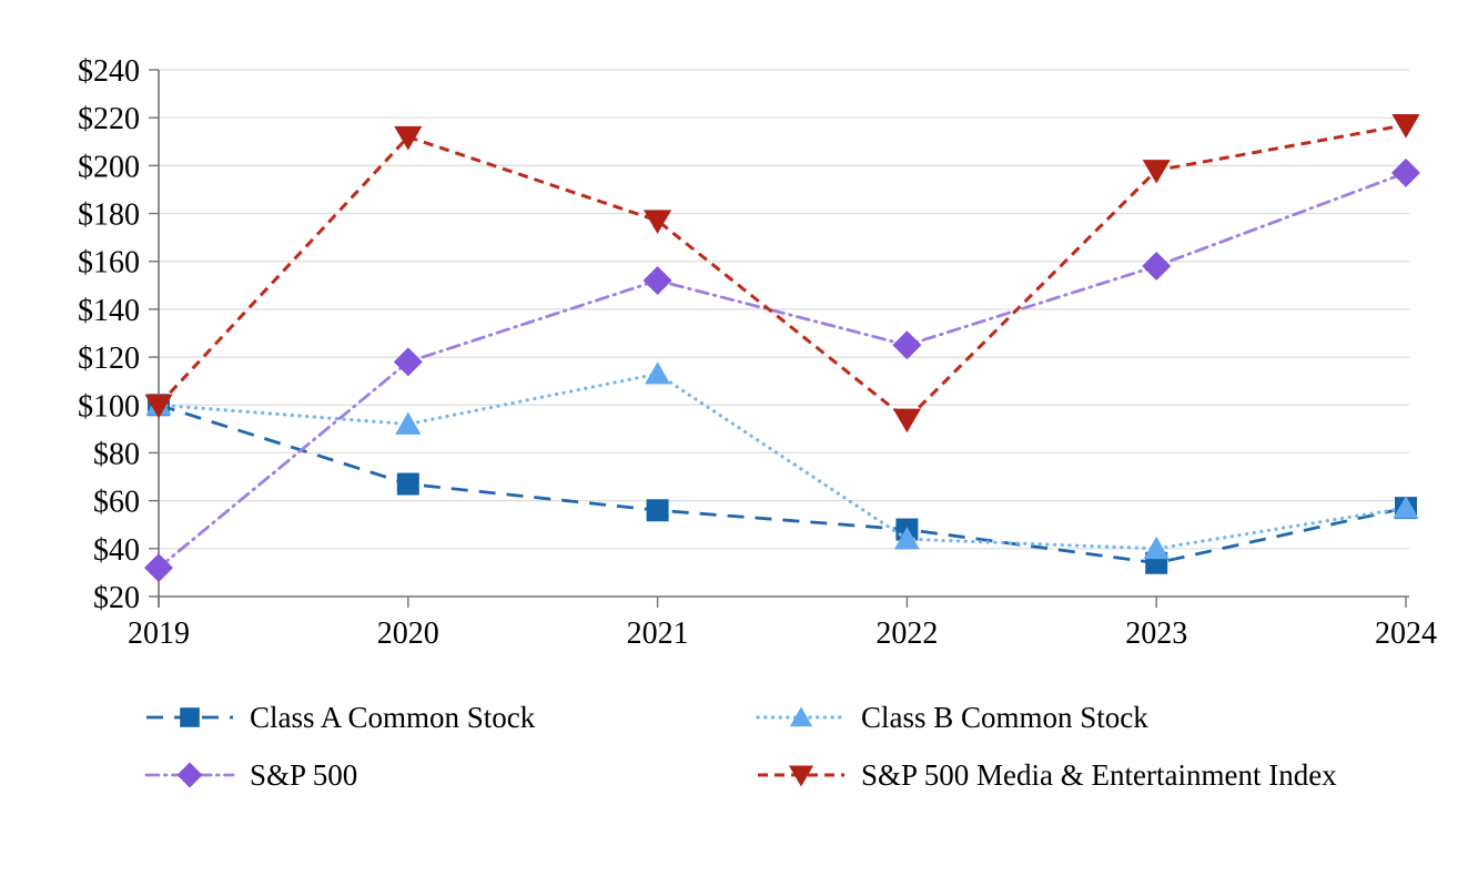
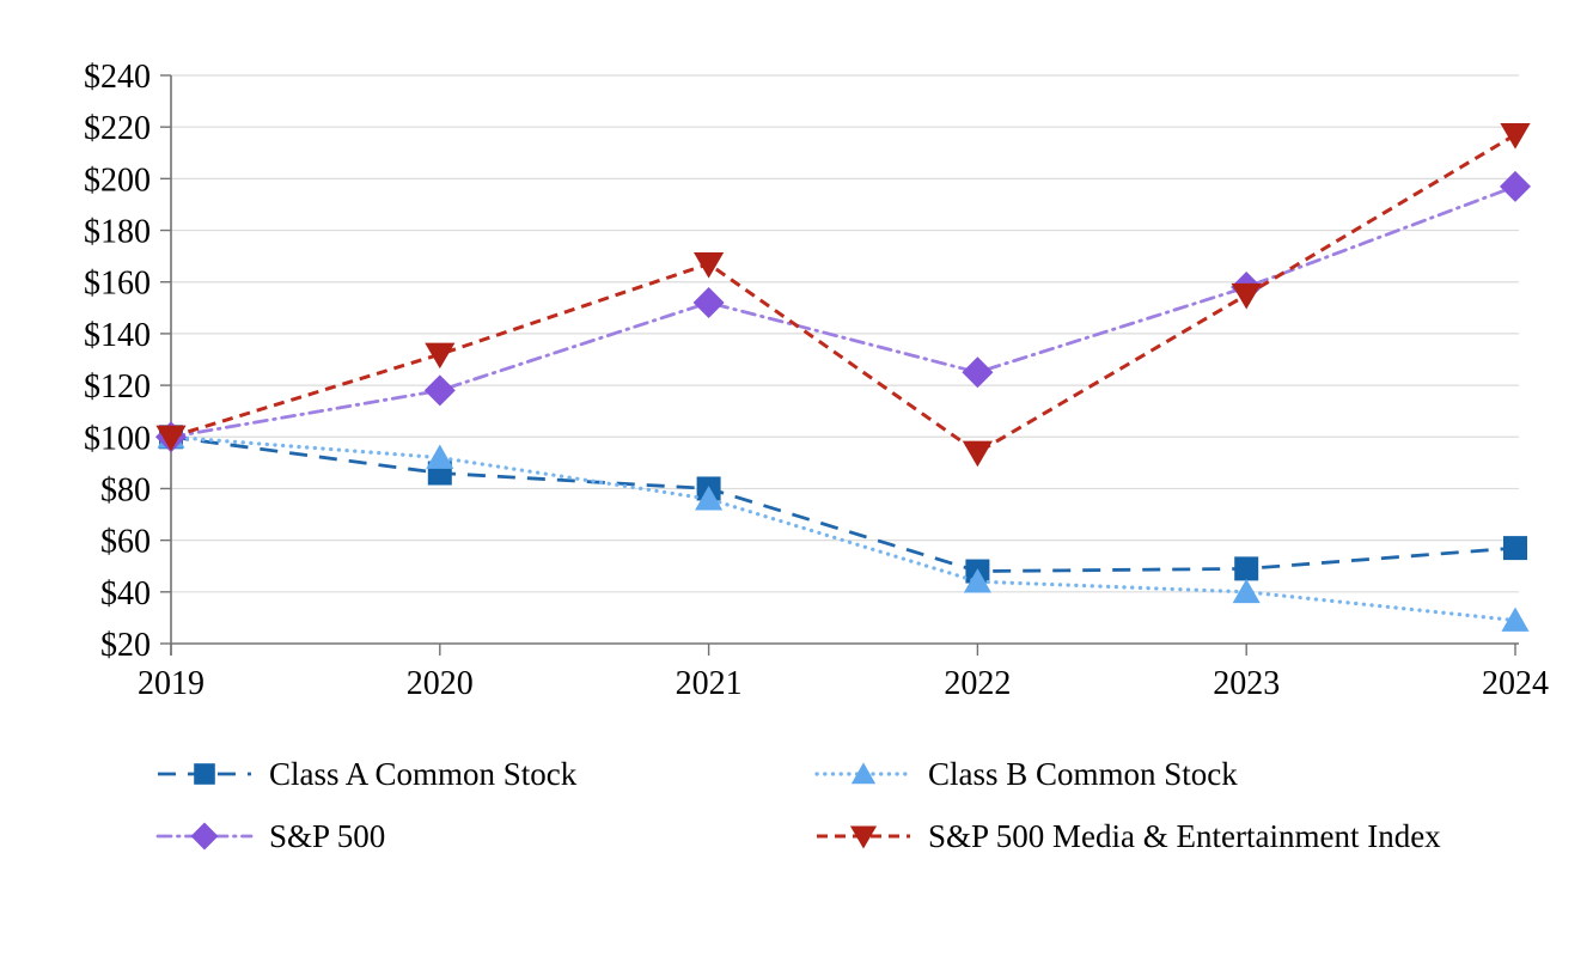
S&P 500/2019: $32 -> $100
Class A Common Stock/2020: $67 -> $86
S&P 500 Media & Entertainment Index/2020: $212 -> $132
Class A Common Stock/2021: $56 -> $80
Class B Common Stock/2021: $113 -> $76
S&P 500 Media & Entertainment Index/2021: $177 -> $167
Class A Common Stock/2023: $34 -> $49
S&P 500 Media & Entertainment Index/2023: $198 -> $155
Class B Common Stock/2024: $57 -> $29
